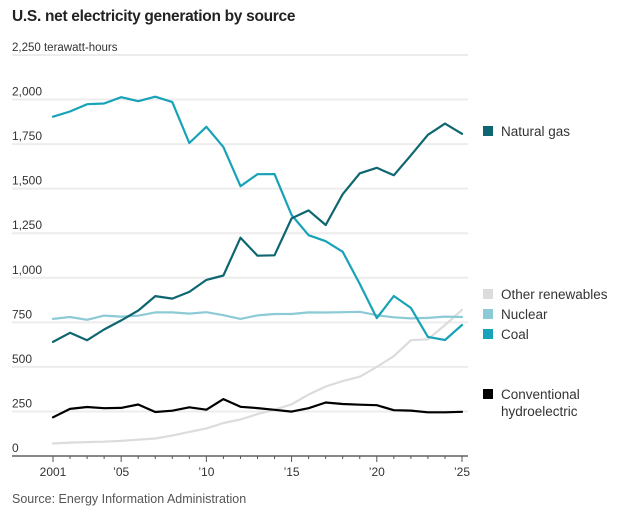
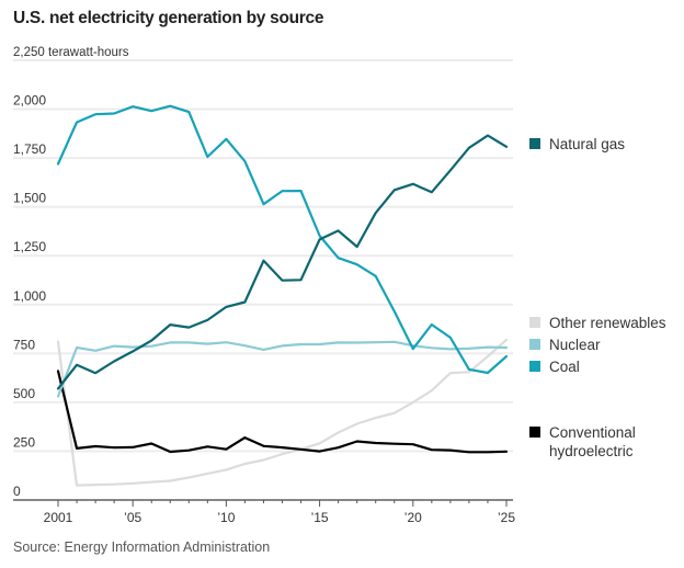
Other renewables/2001: 70 -> 810
Conventional hydroelectric/2001: 220 -> 660
Nuclear/2001: 770 -> 530
Coal/2001: 1900 -> 1720
Natural gas/2001: 640 -> 570
